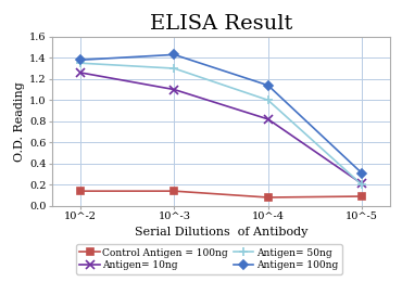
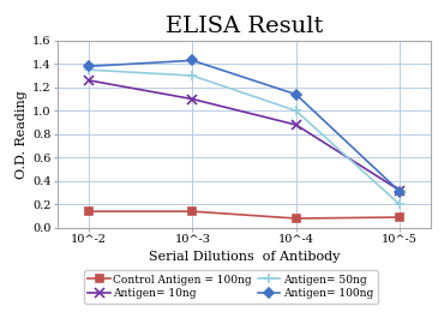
Antigen= 10ng/10^-4: 0.82 -> 0.88
Antigen= 10ng/10^-5: 0.21 -> 0.32
